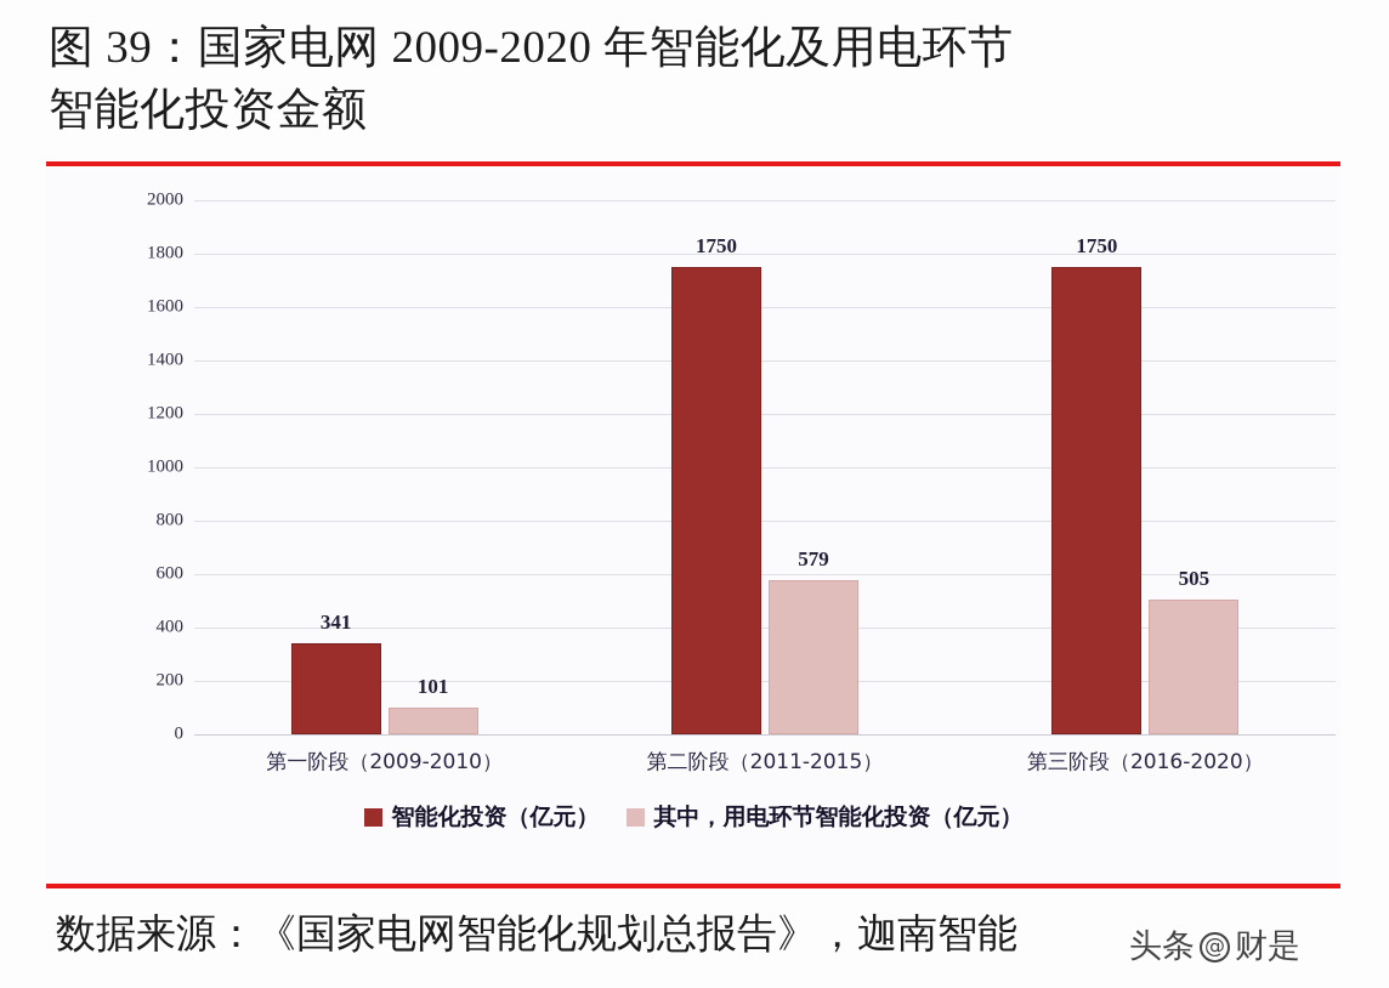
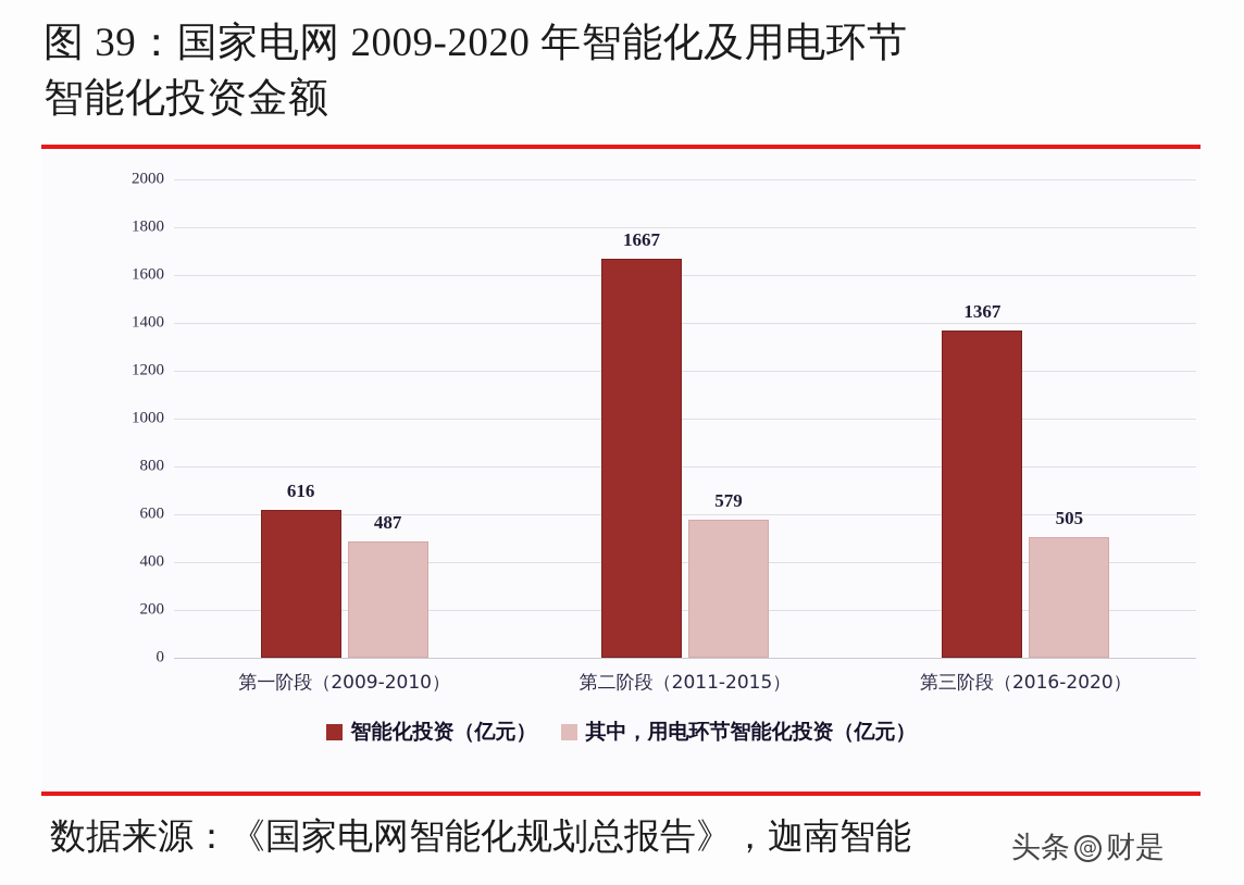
智能化投资（亿元）/第一阶段（2009-2010）: 341 -> 616
其中，用电环节智能化投资（亿元）/第一阶段（2009-2010）: 101 -> 487
智能化投资（亿元）/第二阶段（2011-2015）: 1750 -> 1667
智能化投资（亿元）/第三阶段（2016-2020）: 1750 -> 1367
